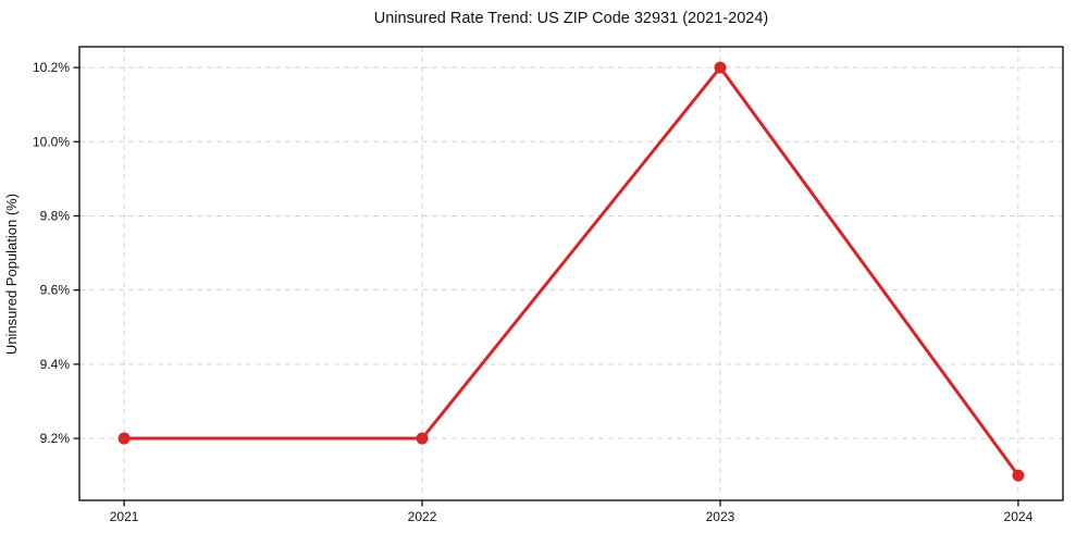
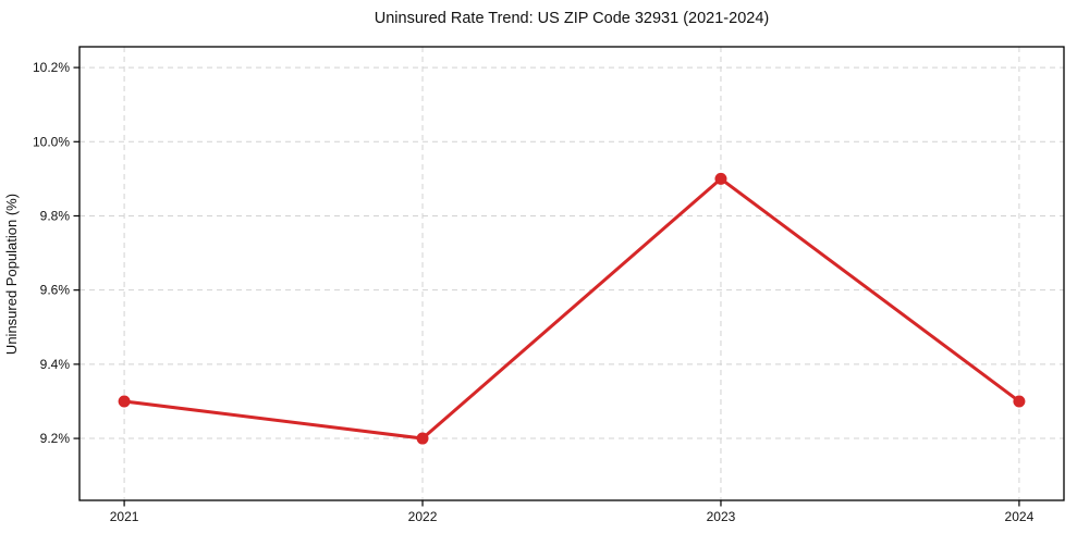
2021: 9.2% -> 9.3%
2023: 10.2% -> 9.9%
2024: 9.1% -> 9.3%
